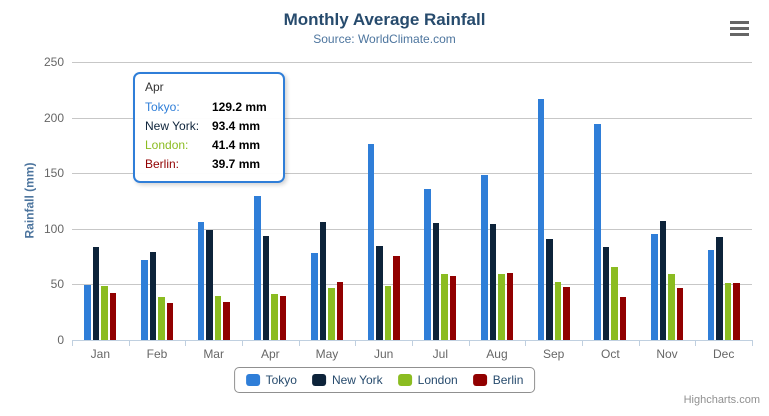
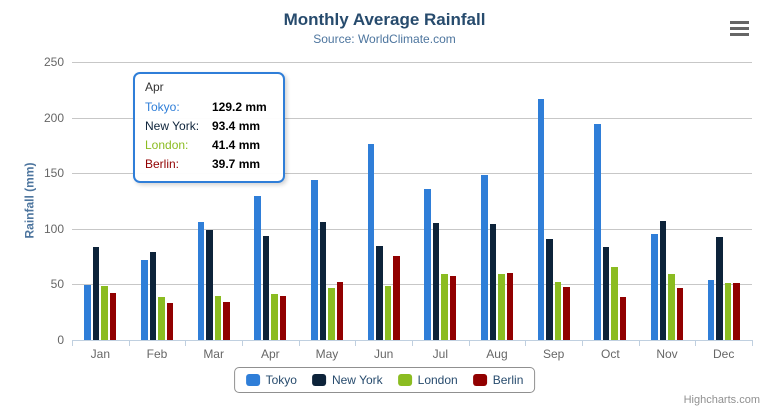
Tokyo/May: 78 -> 144
Tokyo/Dec: 81 -> 54
